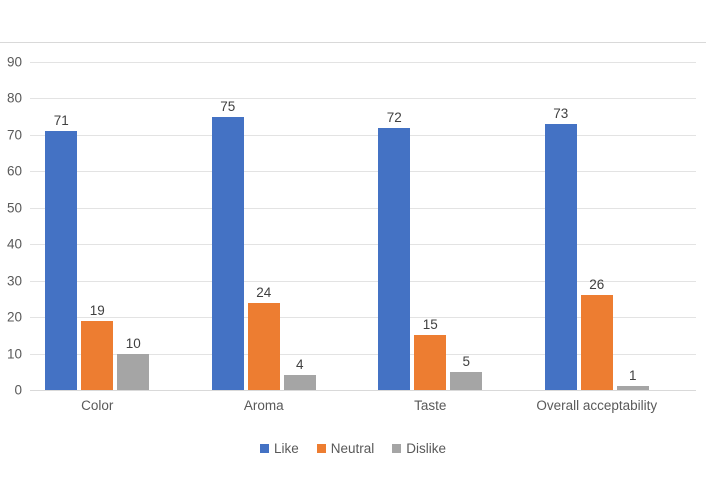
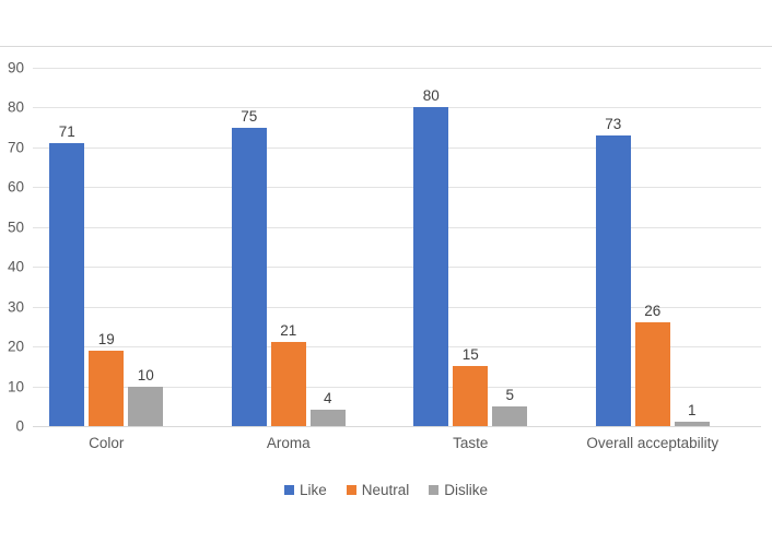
Neutral/Aroma: 24 -> 21
Like/Taste: 72 -> 80
